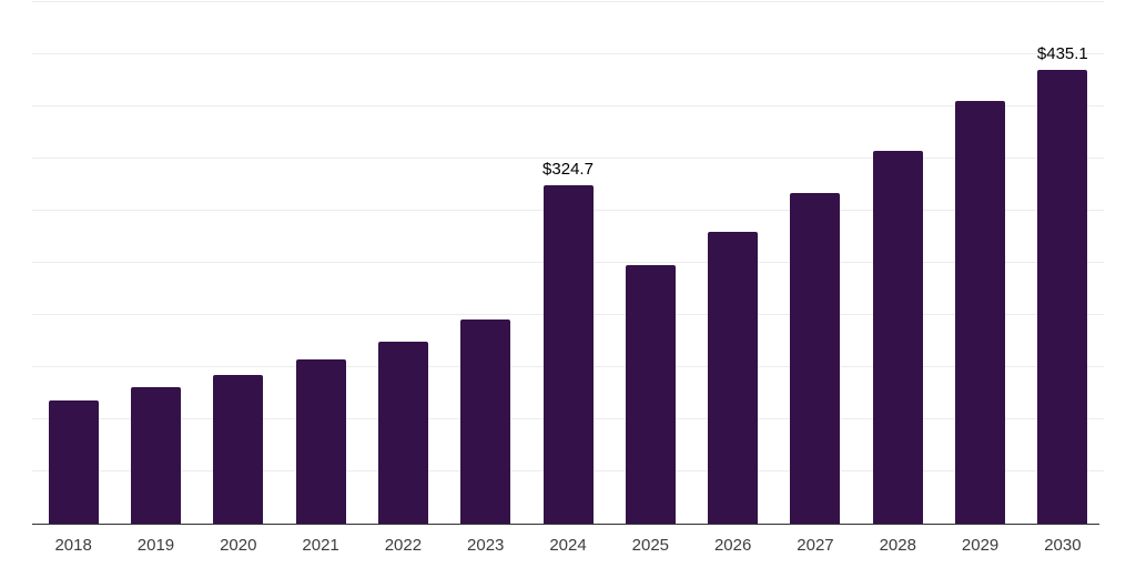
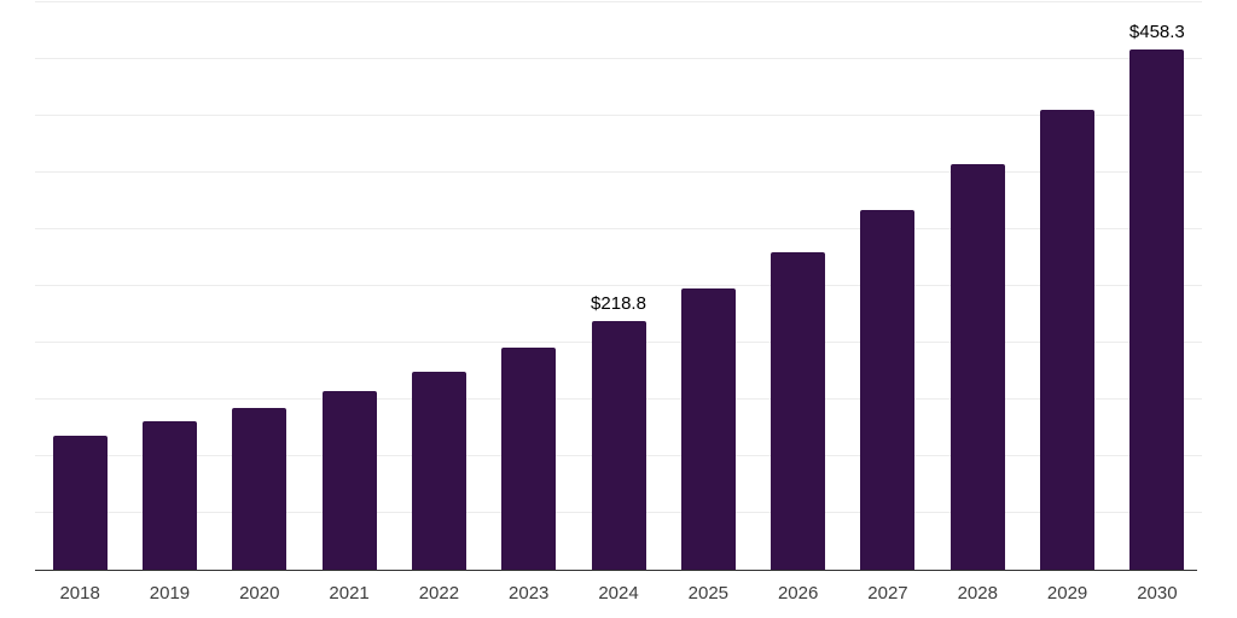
2024: $324.7 -> $218.8
2030: $435.1 -> $458.3
